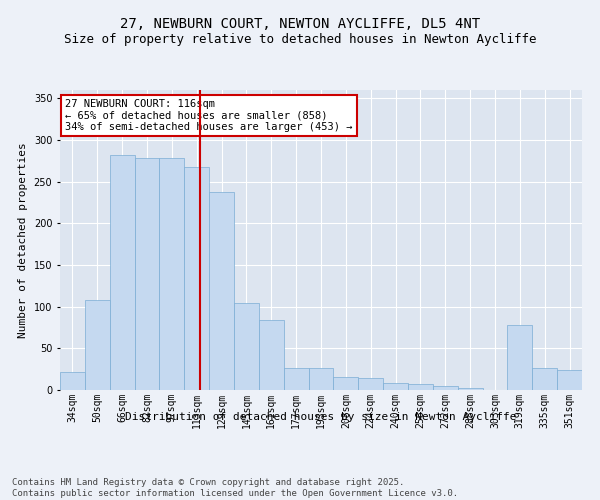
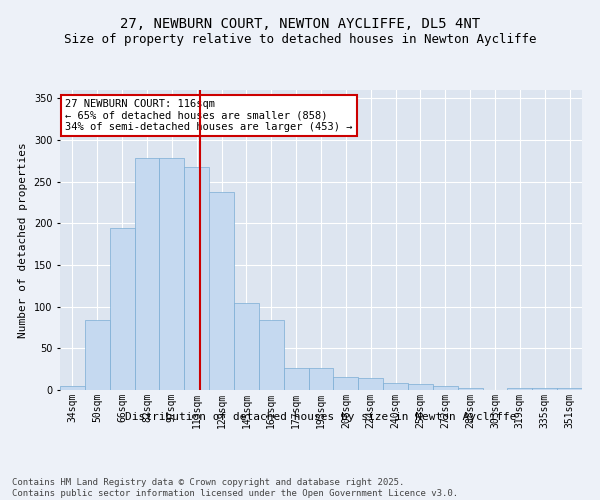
34sqm: 22 -> 5
50sqm: 108 -> 84
66sqm: 282 -> 195
319sqm: 78 -> 3
335sqm: 26 -> 2
351sqm: 24 -> 3
